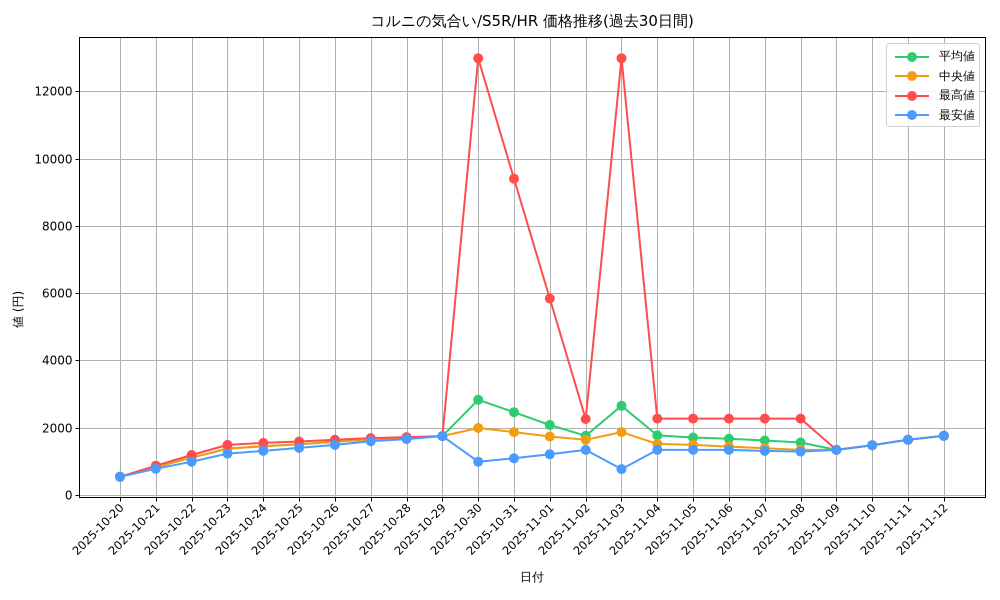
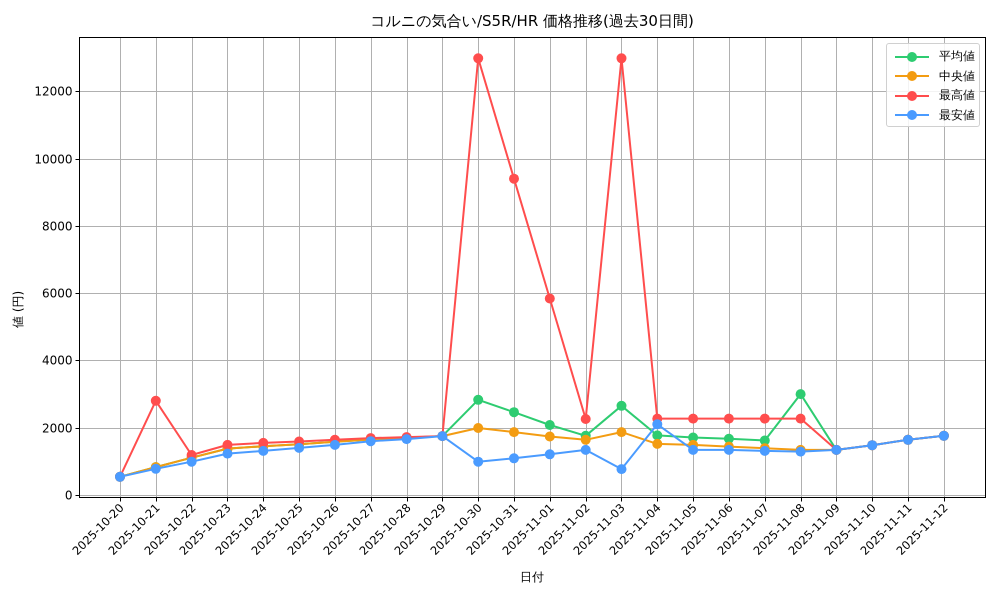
最高値/2025-10-21: 900 -> 2800
最安値/2025-11-04: 1300 -> 2100
平均値/2025-11-08: 1600 -> 3000
